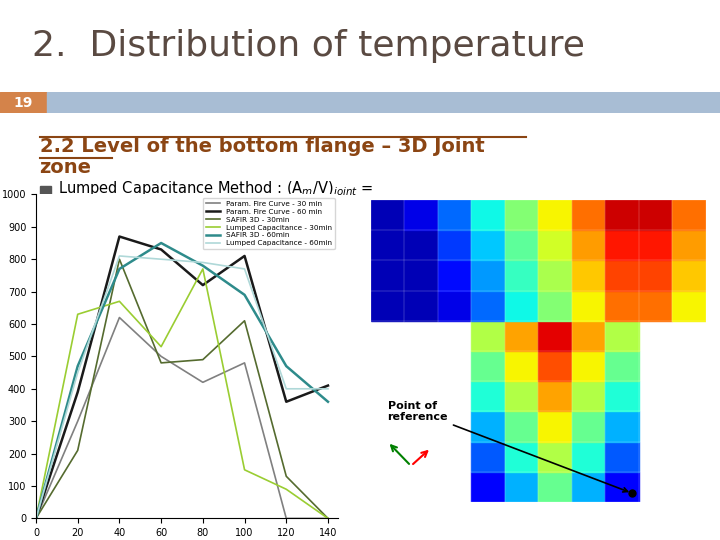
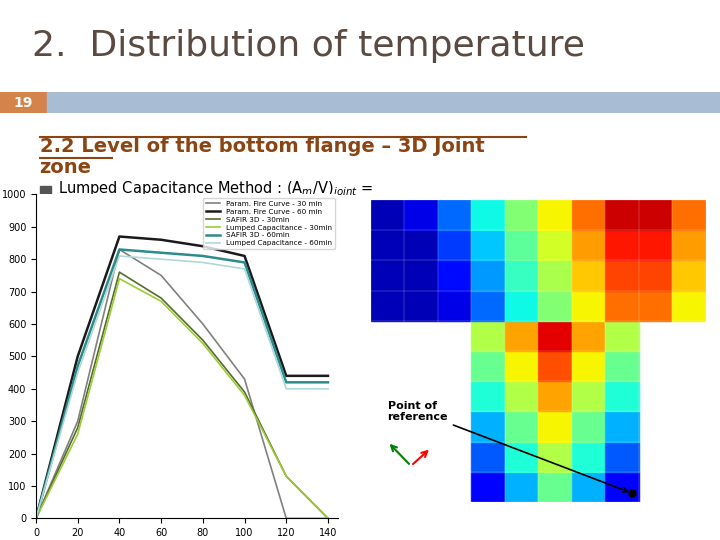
Param. Fire Curve - 60 min/20: 390 -> 500
SAFIR 3D - 30min/20: 210 -> 280
Lumped Capacitance - 30min/20: 630 -> 260
Param. Fire Curve - 30 min/40: 620 -> 830
SAFIR 3D - 30min/40: 800 -> 760
Lumped Capacitance - 30min/40: 670 -> 740
SAFIR 3D - 60min/40: 770 -> 830
Param. Fire Curve - 30 min/60: 500 -> 750
Param. Fire Curve - 60 min/60: 830 -> 860
SAFIR 3D - 30min/60: 480 -> 680
Lumped Capacitance - 30min/60: 530 -> 670
SAFIR 3D - 60min/60: 850 -> 820
Param. Fire Curve - 30 min/80: 420 -> 600
Param. Fire Curve - 60 min/80: 720 -> 840
SAFIR 3D - 30min/80: 490 -> 550
Lumped Capacitance - 30min/80: 770 -> 540
SAFIR 3D - 60min/80: 780 -> 810
Param. Fire Curve - 30 min/100: 480 -> 430
SAFIR 3D - 30min/100: 610 -> 390
Lumped Capacitance - 30min/100: 150 -> 380
SAFIR 3D - 60min/100: 690 -> 790
Param. Fire Curve - 60 min/120: 360 -> 440
Lumped Capacitance - 30min/120: 90 -> 130
SAFIR 3D - 60min/120: 470 -> 420
Param. Fire Curve - 60 min/140: 410 -> 440
SAFIR 3D - 60min/140: 360 -> 420
